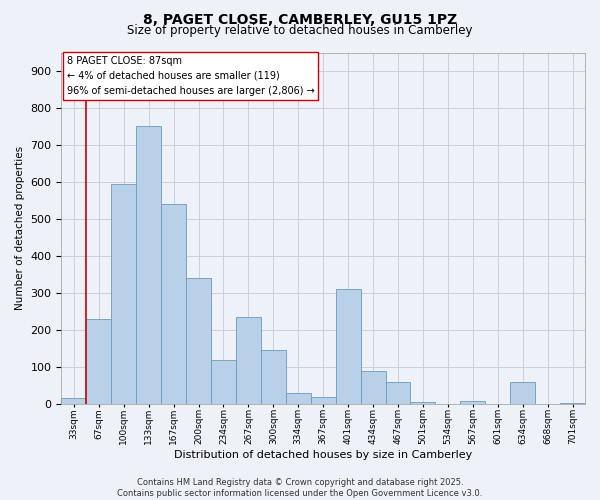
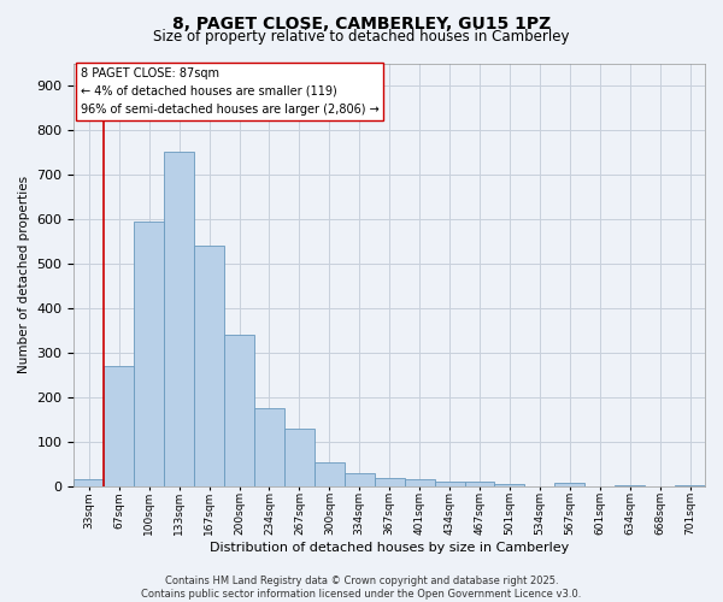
67sqm: 230 -> 270
234sqm: 120 -> 175
267sqm: 235 -> 130
300sqm: 145 -> 55
401sqm: 310 -> 15
434sqm: 90 -> 10
467sqm: 60 -> 10
634sqm: 60 -> 3
